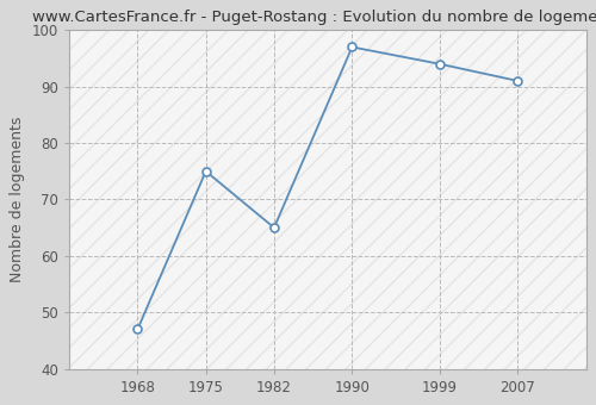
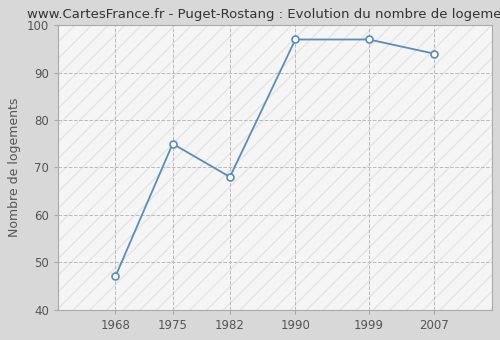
1982: 65 -> 68
1999: 94 -> 97
2007: 91 -> 94
